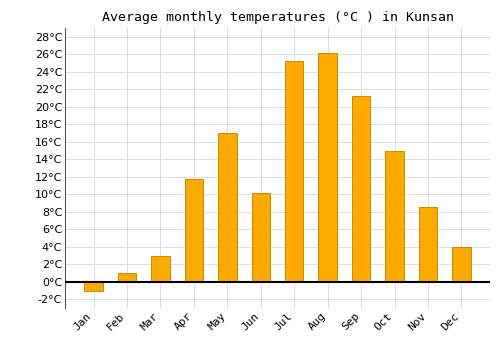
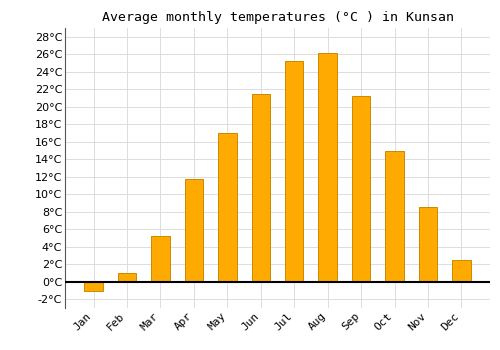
Mar: 3.0°C -> 5.2°C
Jun: 10.2°C -> 21.5°C
Dec: 4.0°C -> 2.5°C
